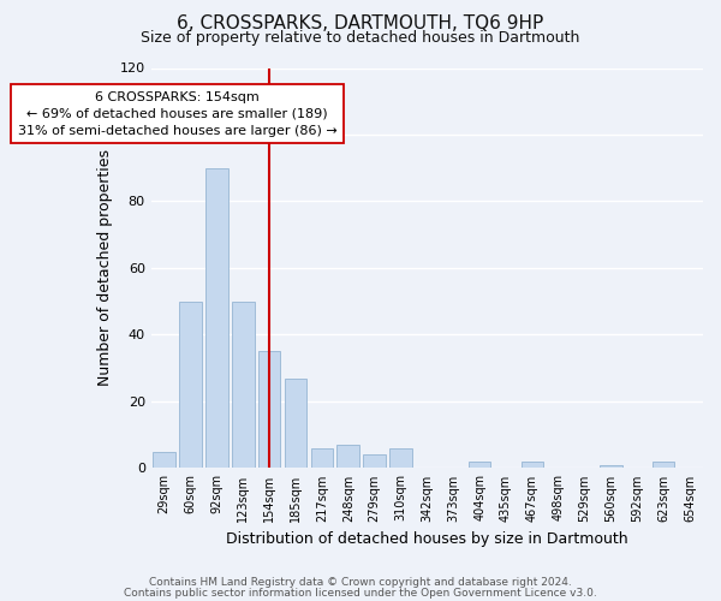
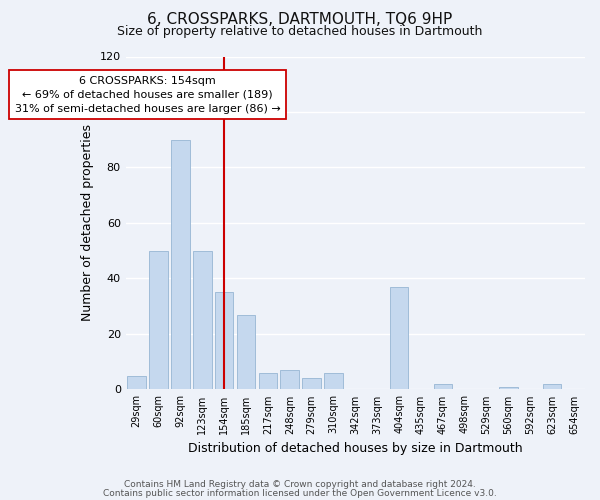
404sqm: 2 -> 37
